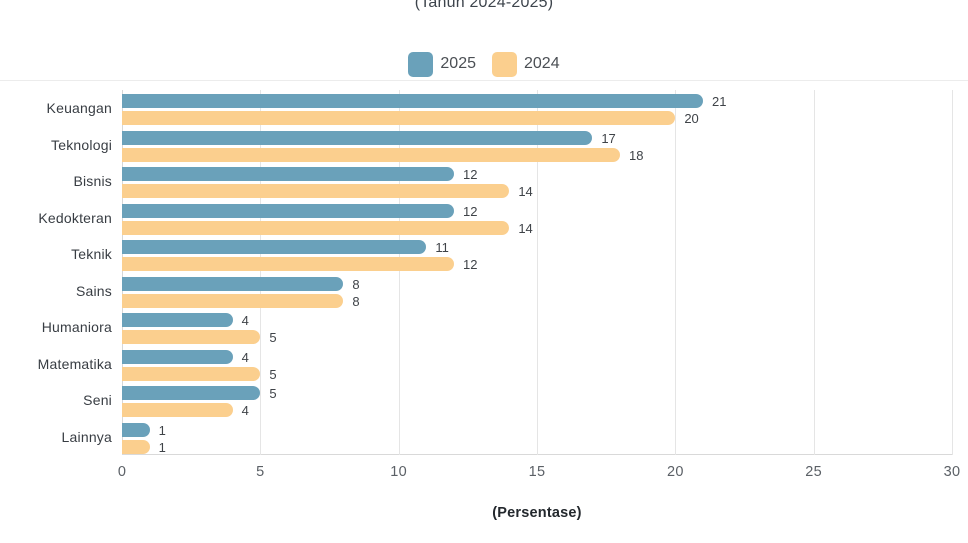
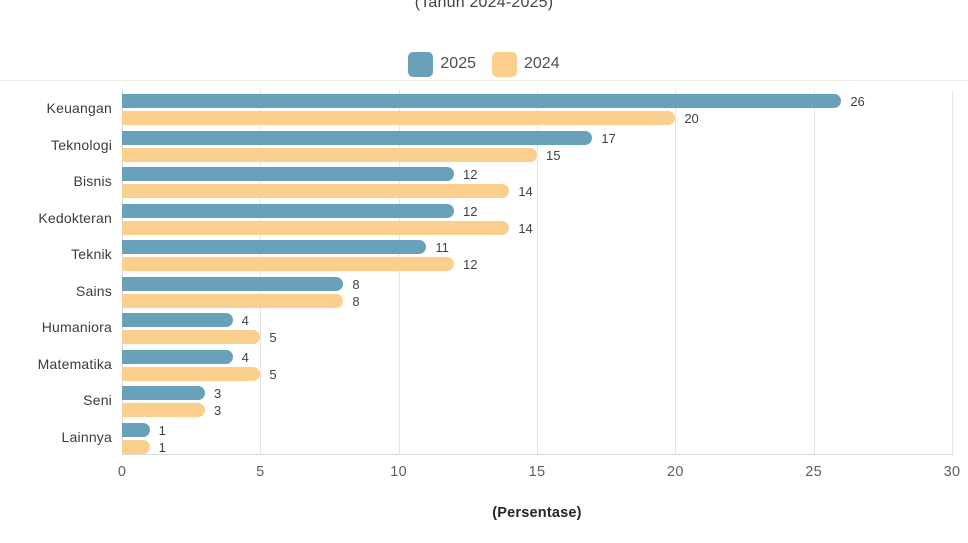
2025/Keuangan: 21 -> 26
2024/Teknologi: 18 -> 15
2025/Seni: 5 -> 3
2024/Seni: 4 -> 3
